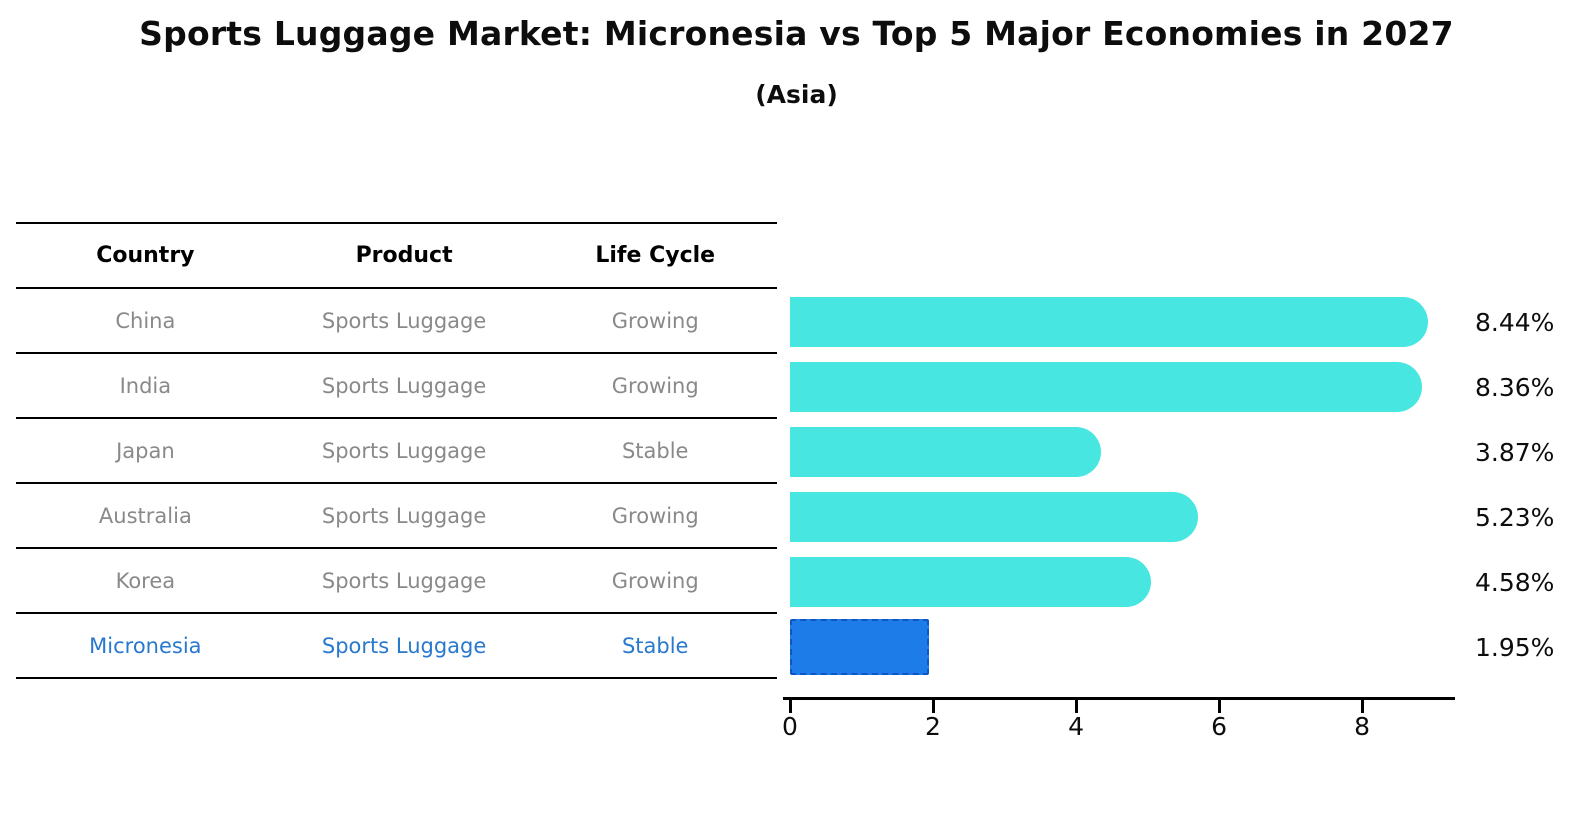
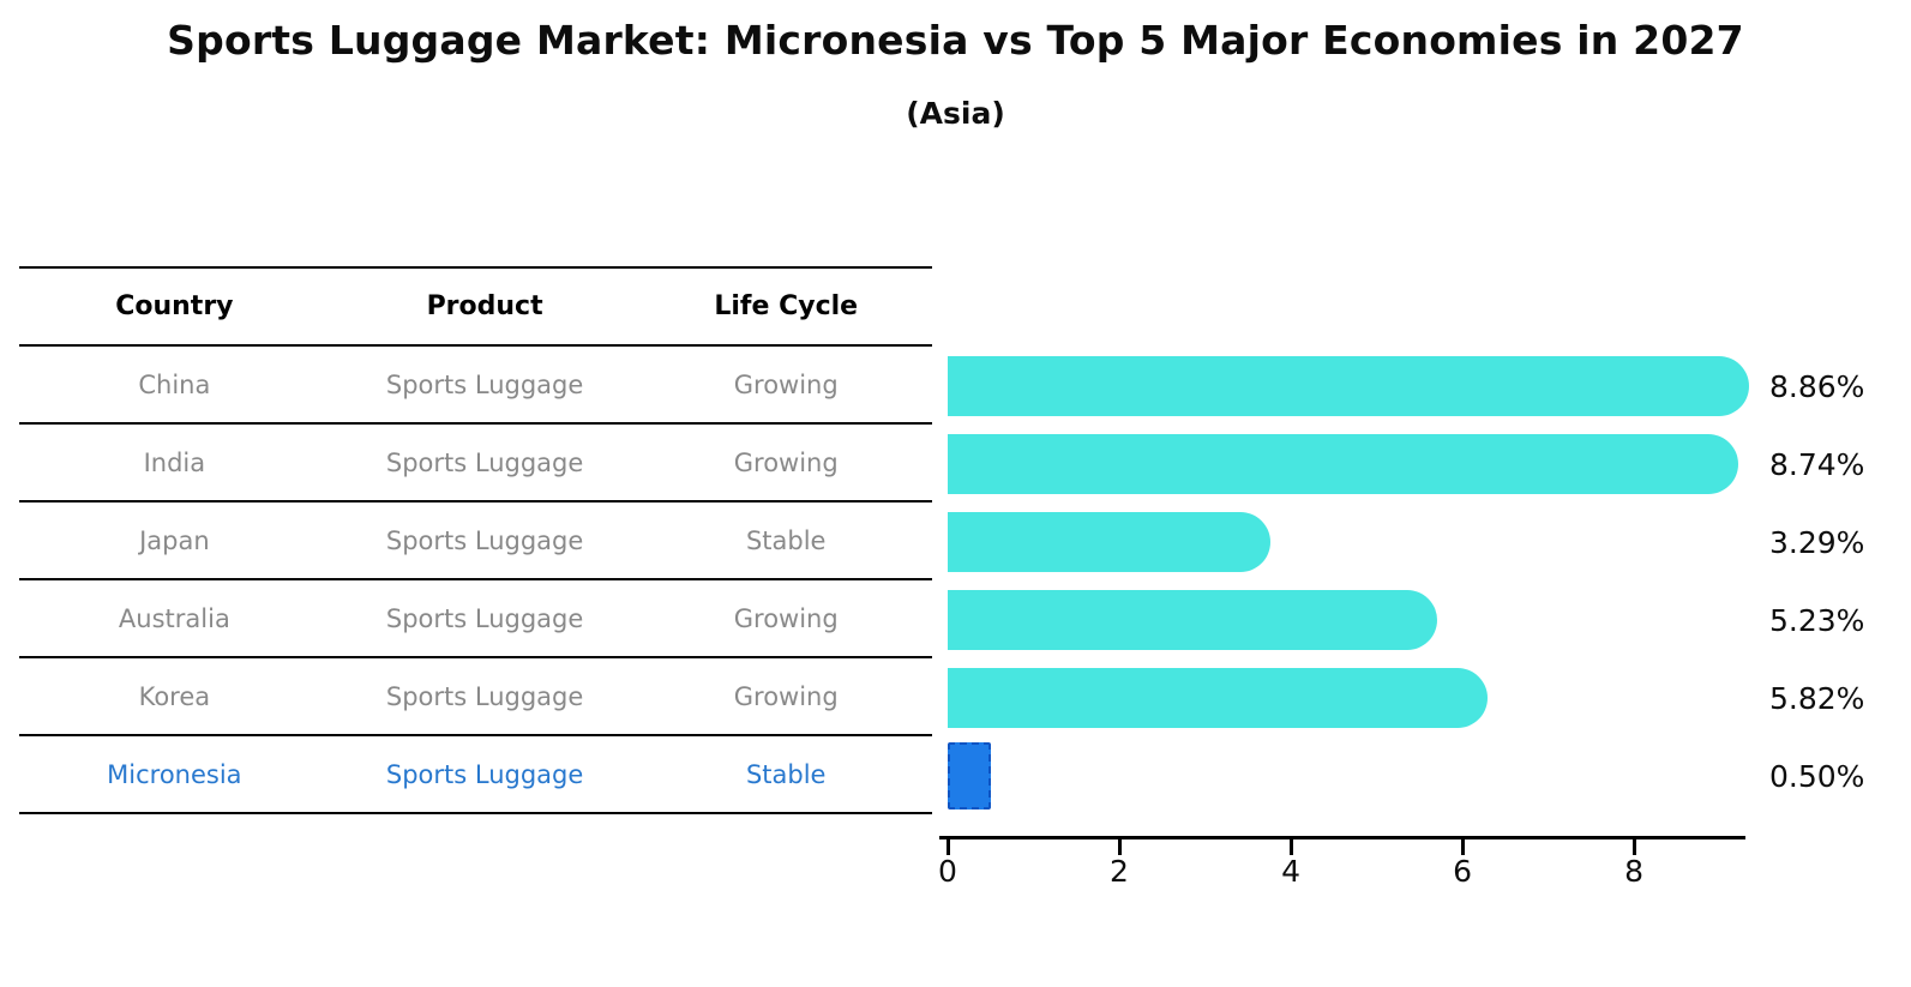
China: 8.44% -> 8.86%
India: 8.36% -> 8.74%
Japan: 3.87% -> 3.29%
Korea: 4.58% -> 5.82%
Micronesia: 1.95% -> 0.50%
